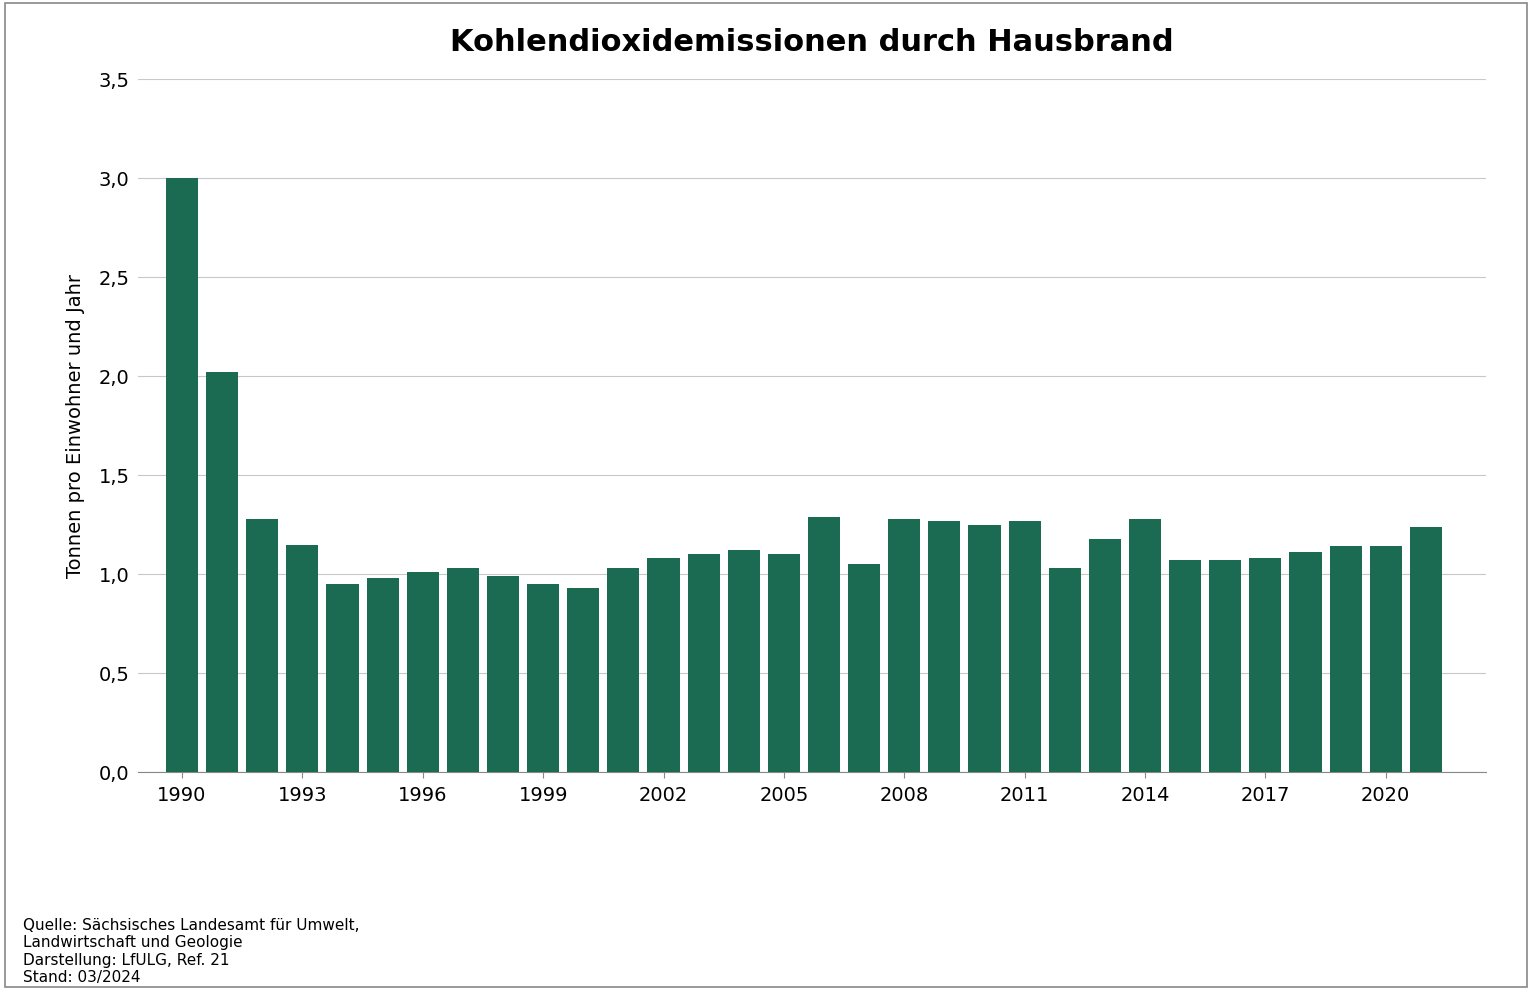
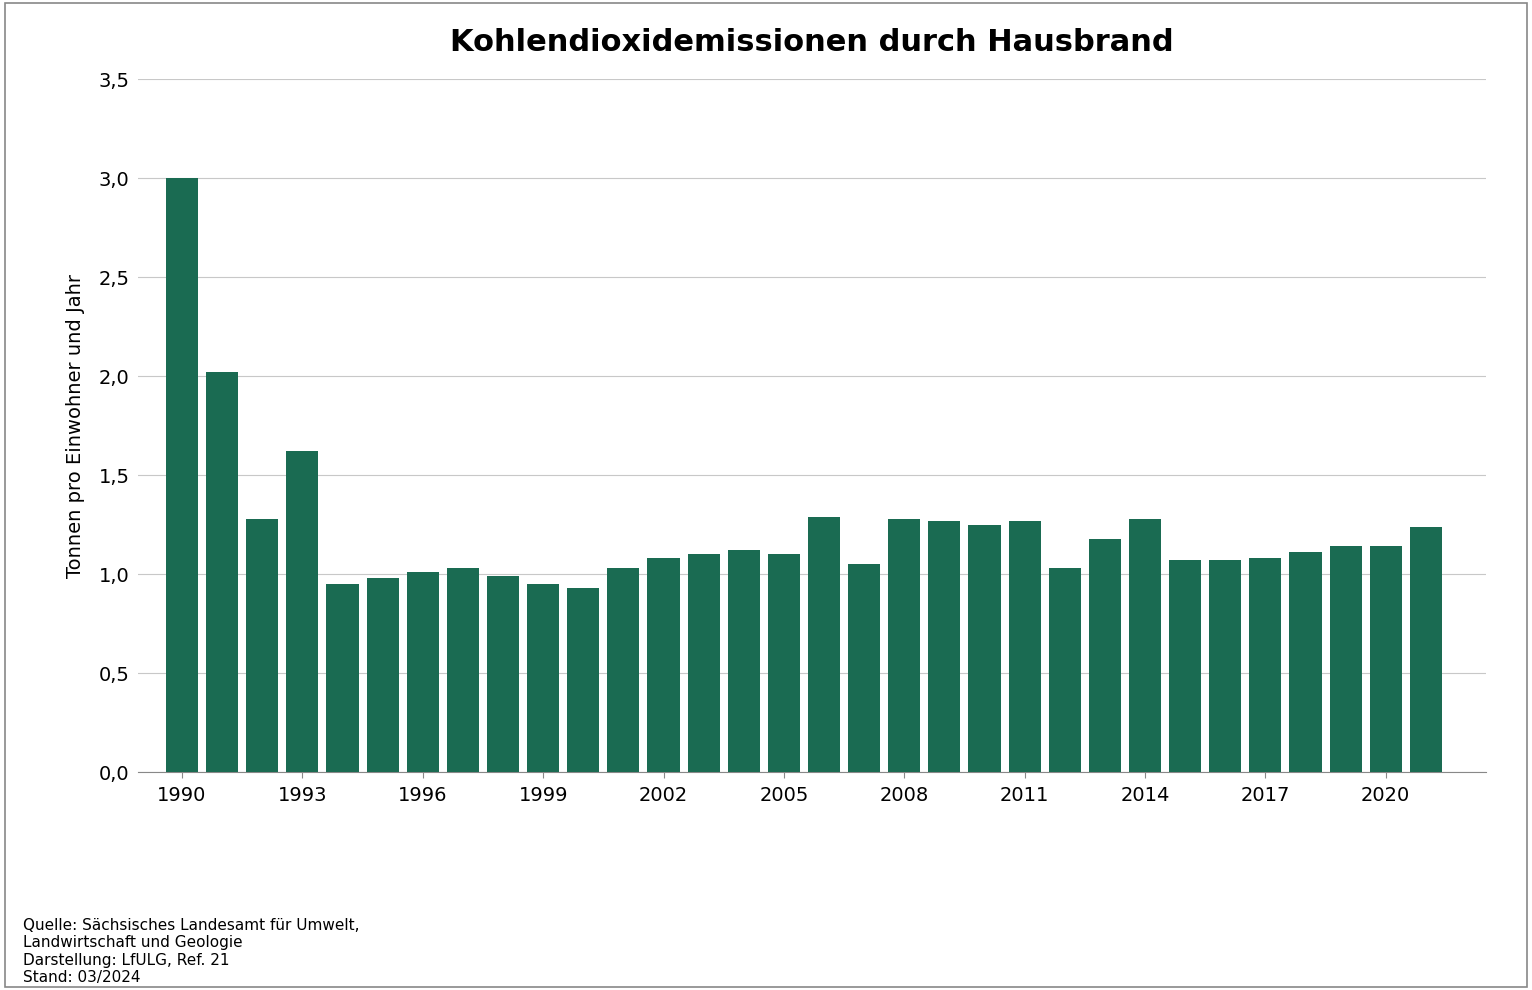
1993: 1,15 -> 1,62
